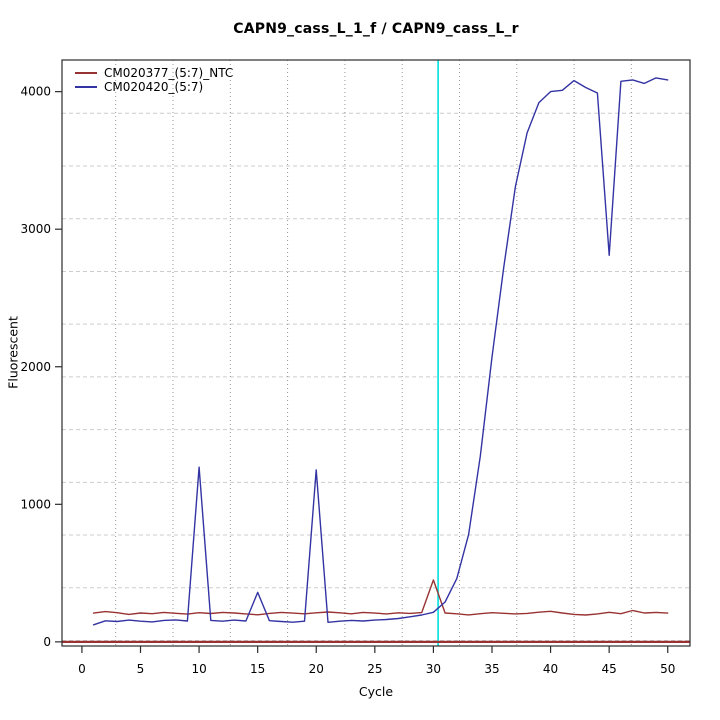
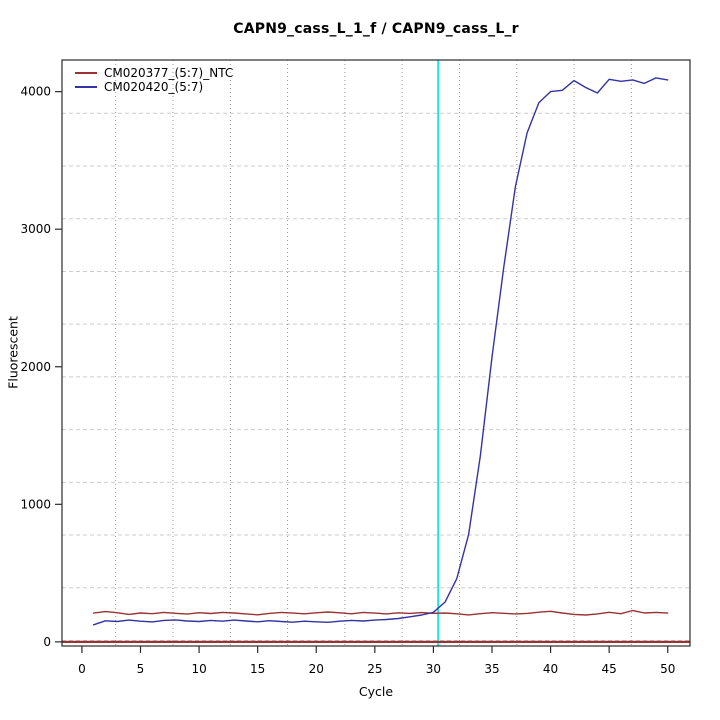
CM020420_(5:7)/10: 1270 -> 150
CM020420_(5:7)/15: 360 -> 150
CM020420_(5:7)/20: 1250 -> 150
CM020377_(5:7)_NTC/30: 450 -> 210
CM020420_(5:7)/45: 2810 -> 4090
